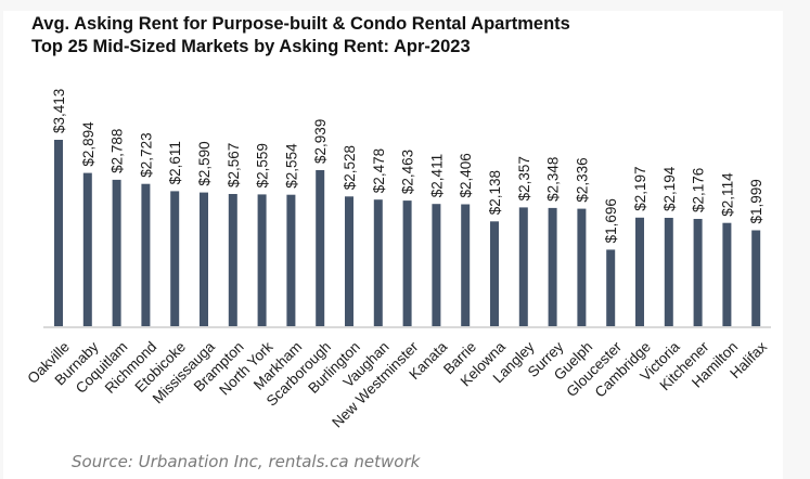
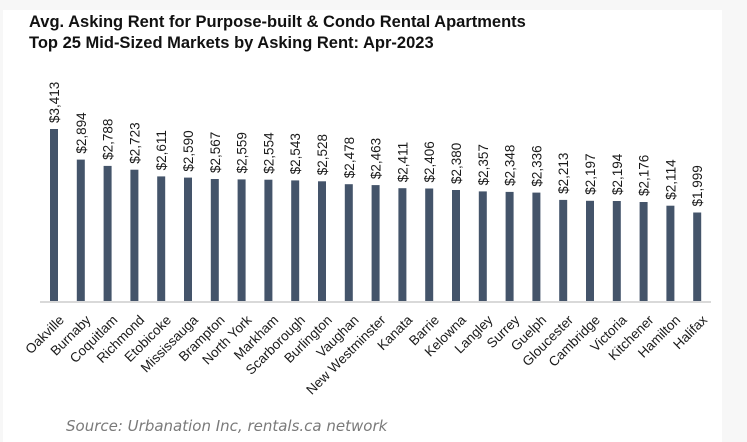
Scarborough: $2,939 -> $2,543
Kelowna: $2,138 -> $2,380
Gloucester: $1,696 -> $2,213
